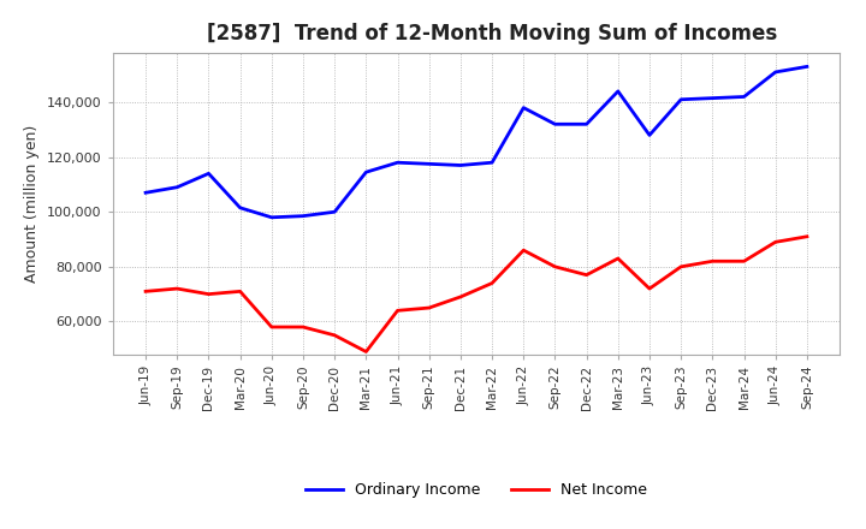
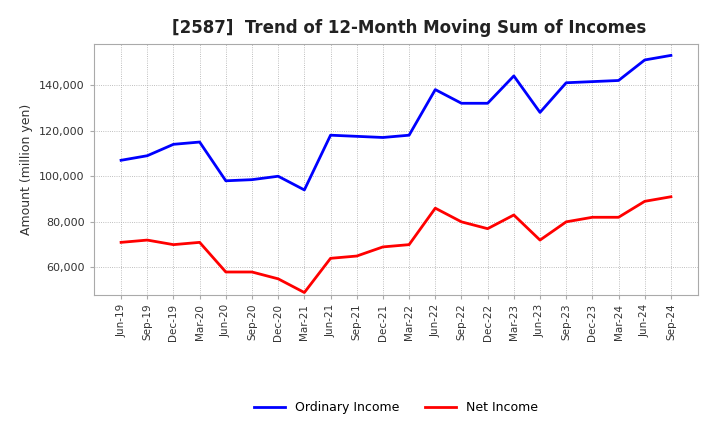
Ordinary Income/Mar-20: 101,500 -> 115,000
Ordinary Income/Mar-21: 114,500 -> 94,000
Net Income/Mar-22: 74,000 -> 70,000
